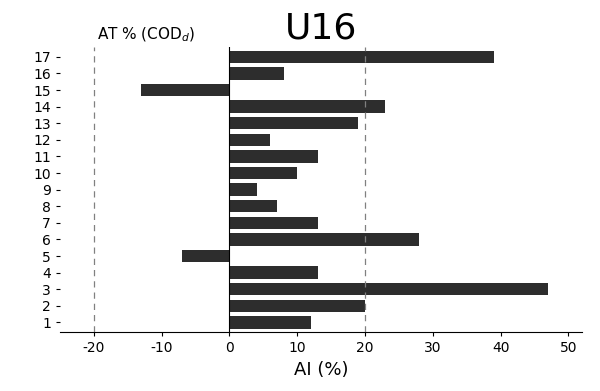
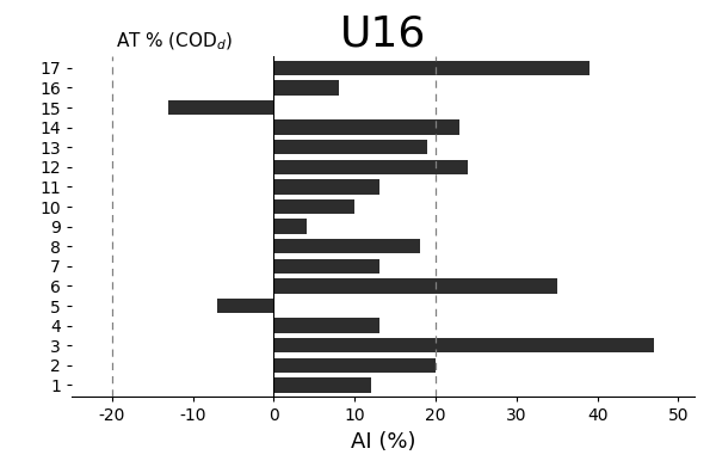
12: 6 -> 24
8: 7 -> 18
6: 28 -> 35
